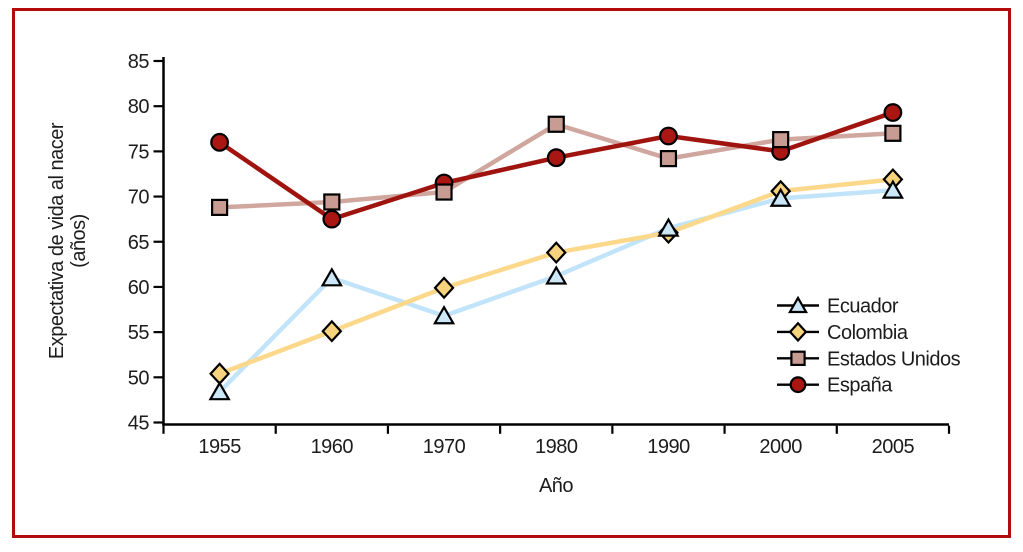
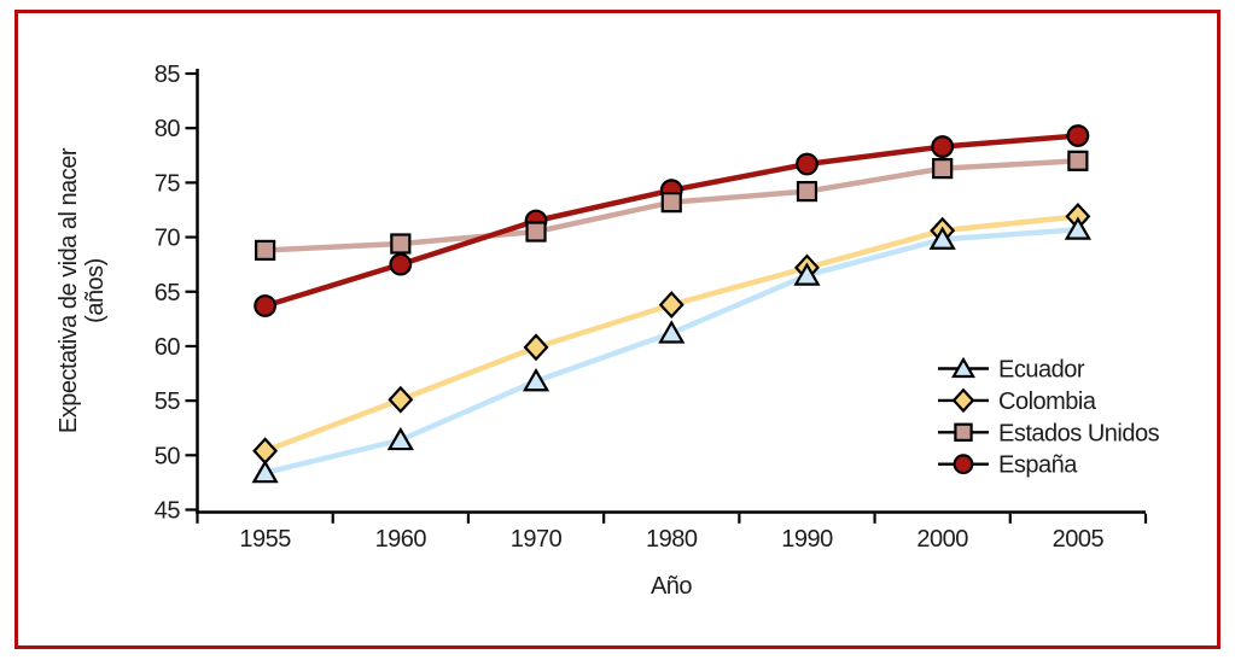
España/1955: 76 -> 64
Ecuador/1960: 61 -> 51
Estados Unidos/1980: 78 -> 73
Colombia/1990: 66 -> 67
España/2000: 75 -> 78
